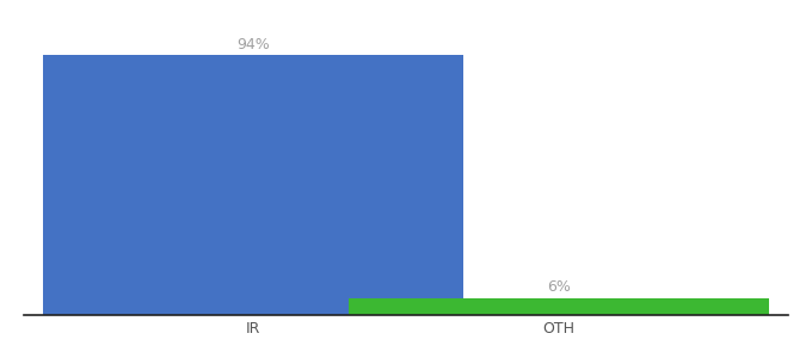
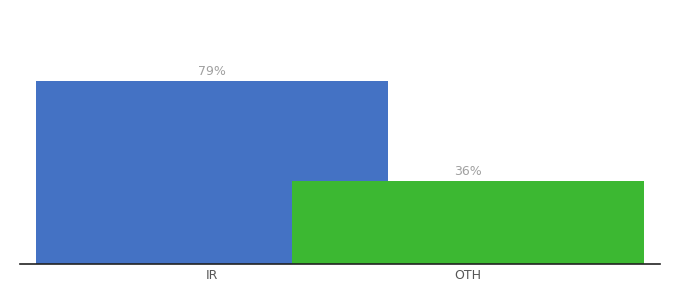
IR: 94% -> 79%
OTH: 6% -> 36%
